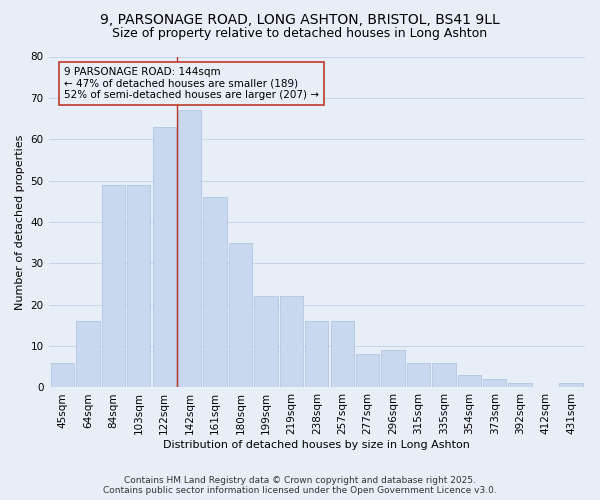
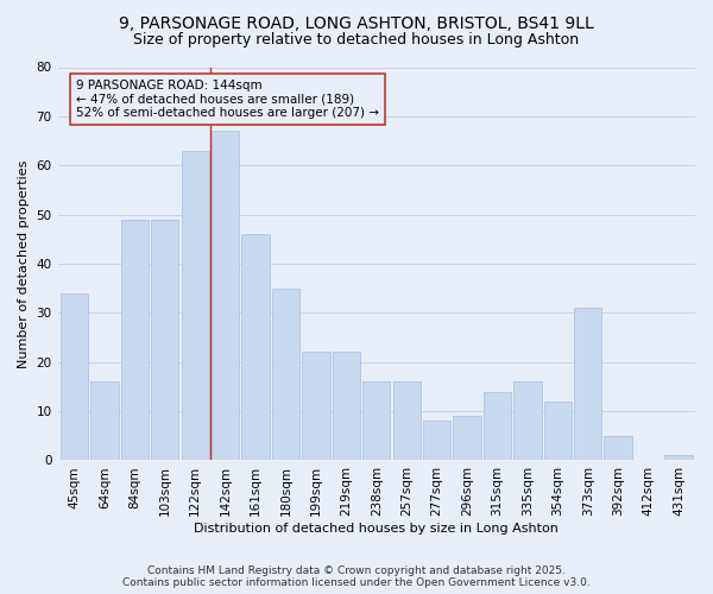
45sqm: 6 -> 34
315sqm: 6 -> 14
335sqm: 6 -> 16
354sqm: 3 -> 12
373sqm: 2 -> 31
392sqm: 1 -> 5
